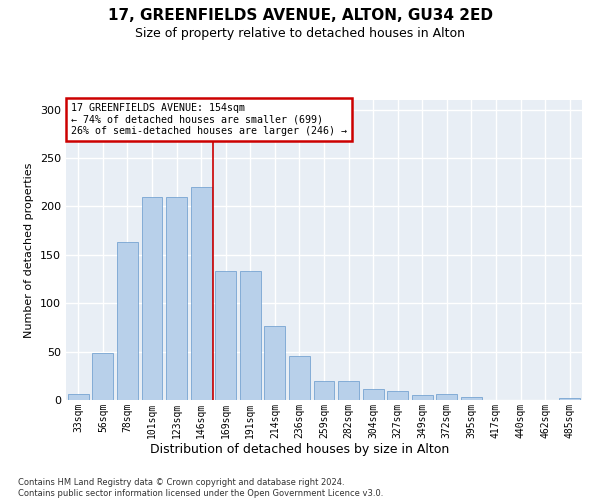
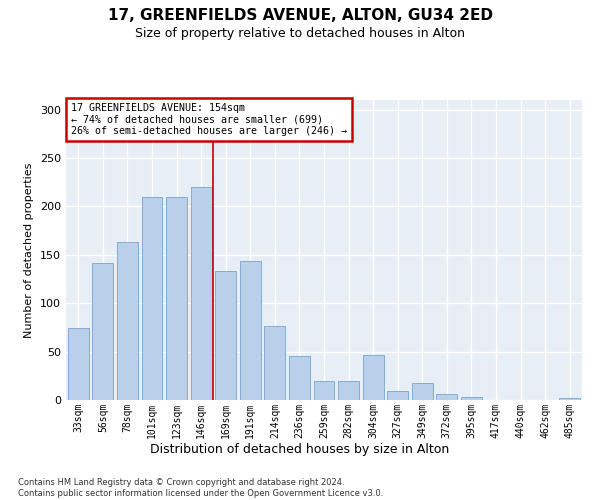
33sqm: 6 -> 74
56sqm: 49 -> 142
191sqm: 133 -> 144
304sqm: 11 -> 46
349sqm: 5 -> 18
